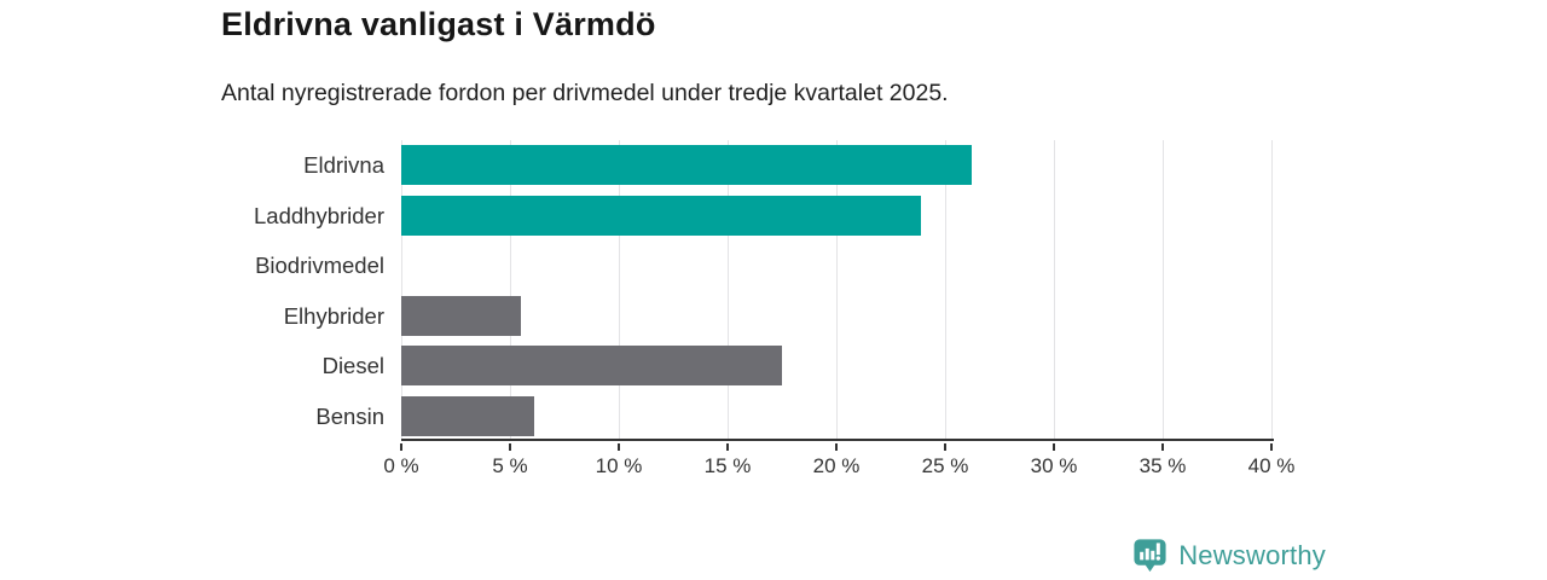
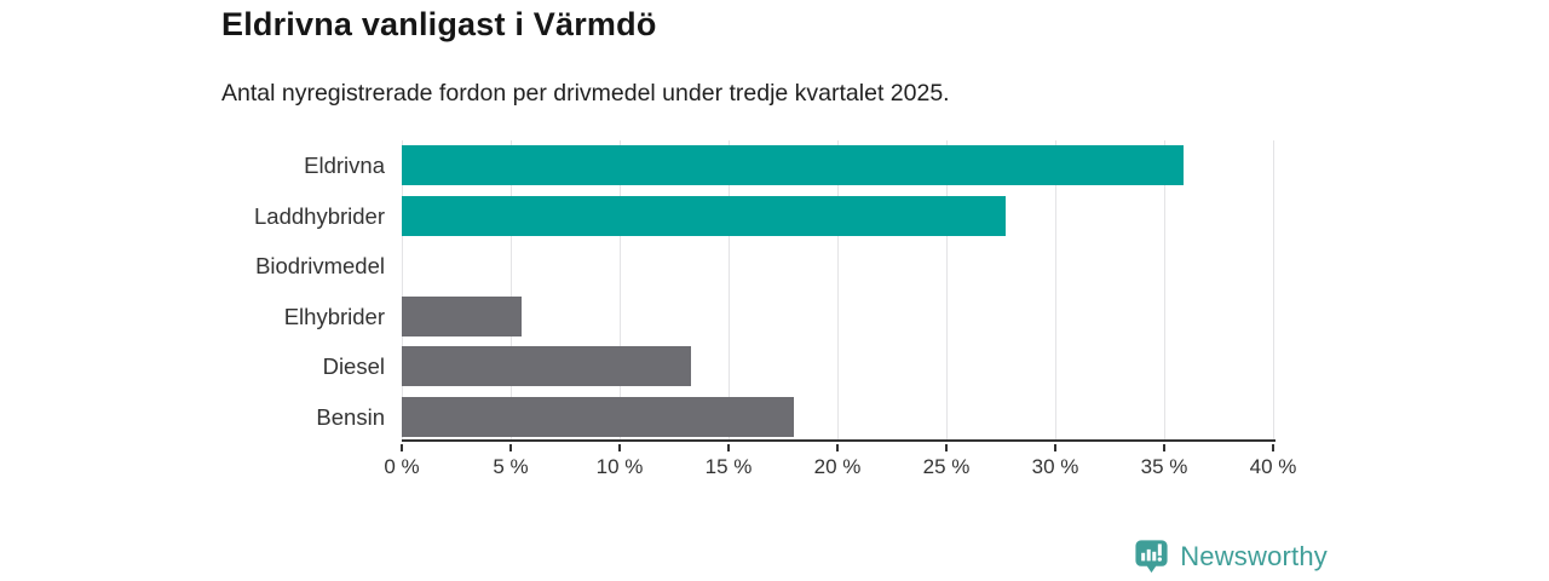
Eldrivna: 26.2% -> 35.9%
Laddhybrider: 23.9% -> 27.7%
Diesel: 17.5% -> 13.3%
Bensin: 6.1% -> 18.0%
